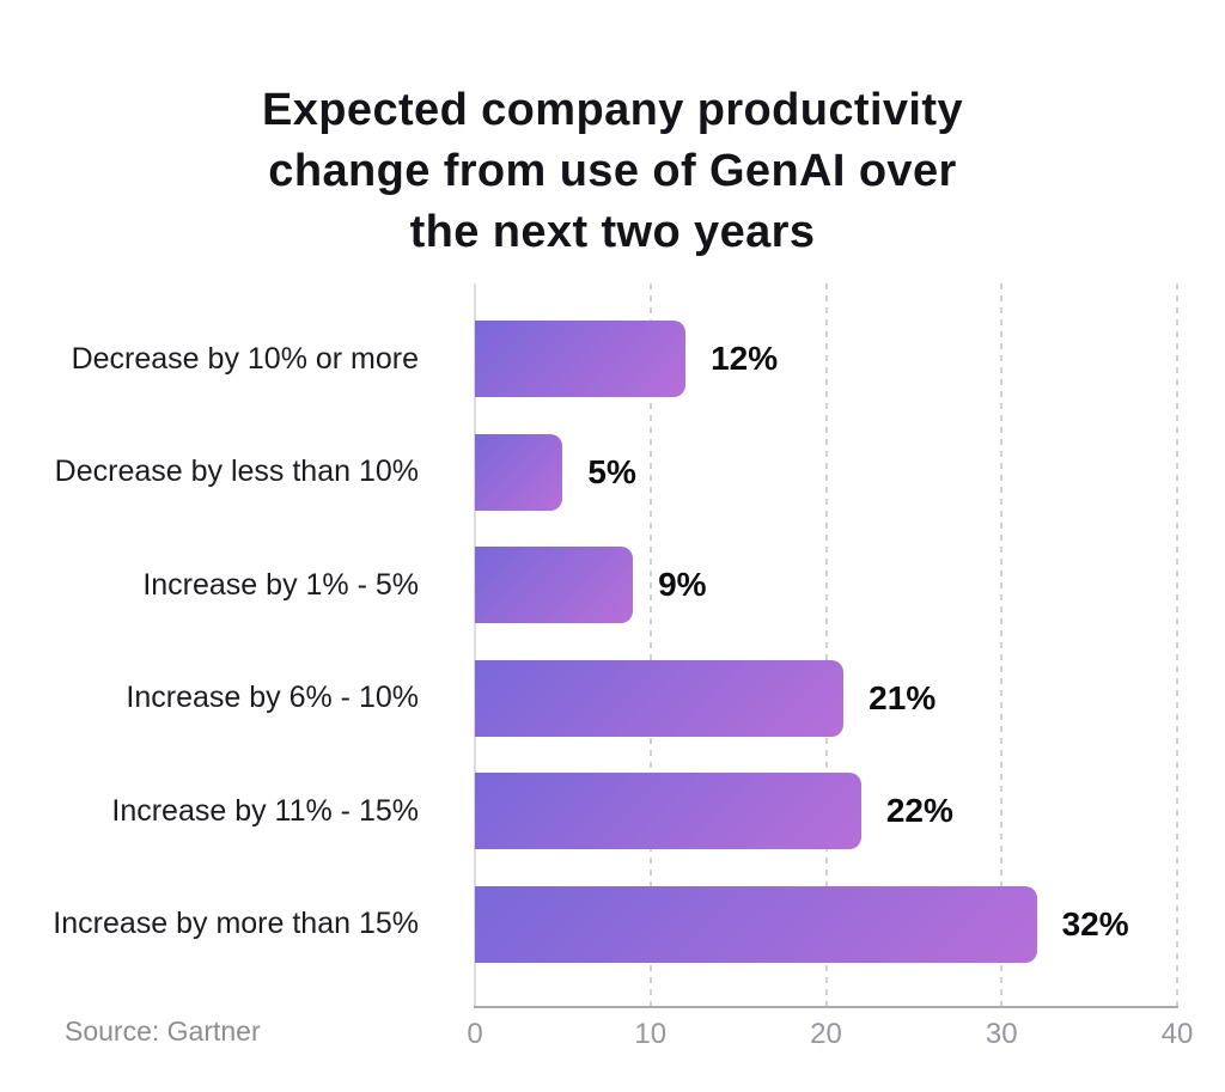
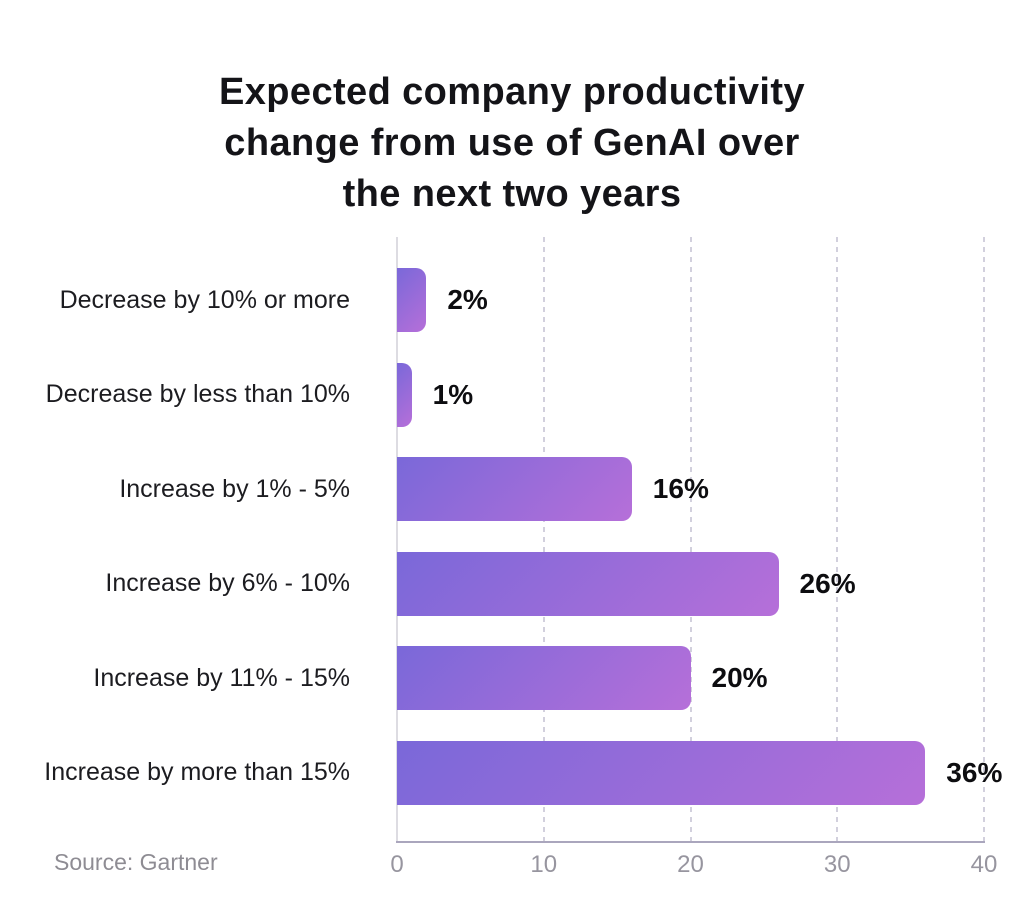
Decrease by 10% or more: 12% -> 2%
Decrease by less than 10%: 5% -> 1%
Increase by 1% - 5%: 9% -> 16%
Increase by 6% - 10%: 21% -> 26%
Increase by 11% - 15%: 22% -> 20%
Increase by more than 15%: 32% -> 36%
